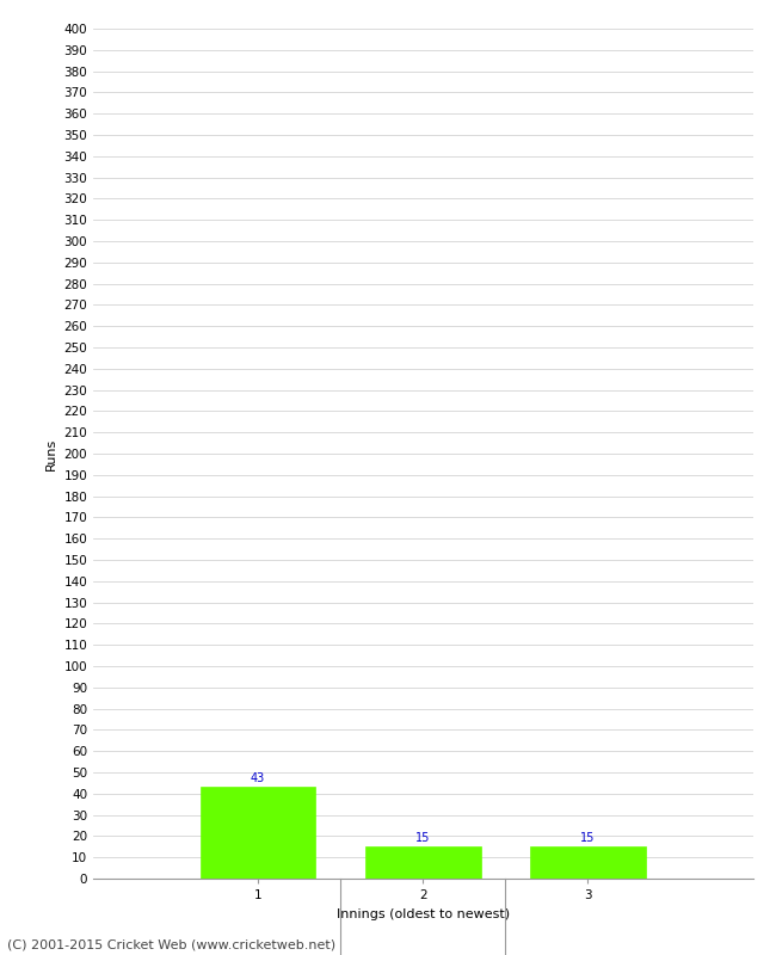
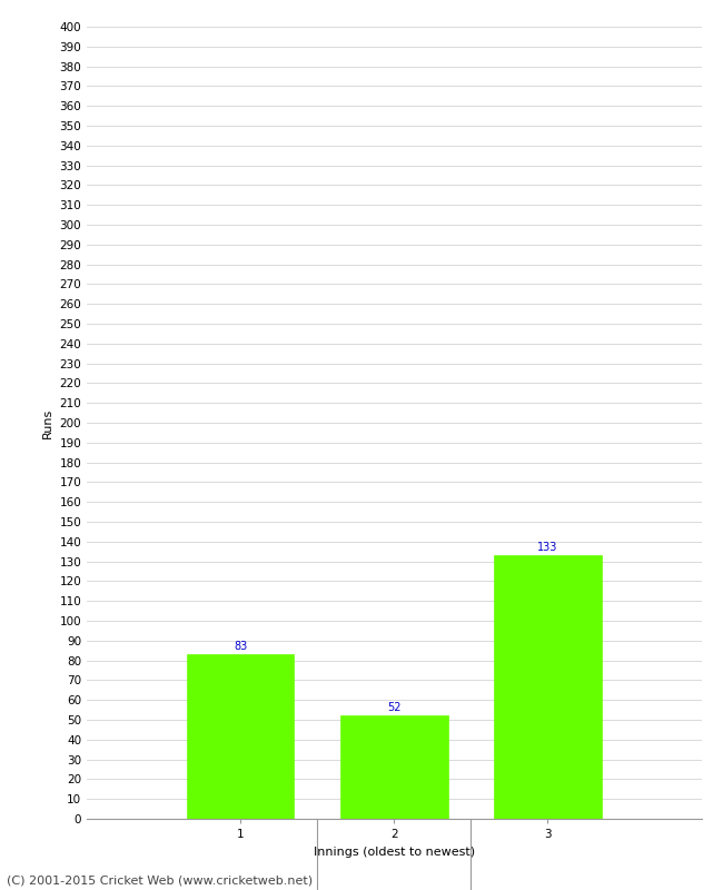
1: 43 -> 83
2: 15 -> 52
3: 15 -> 133
